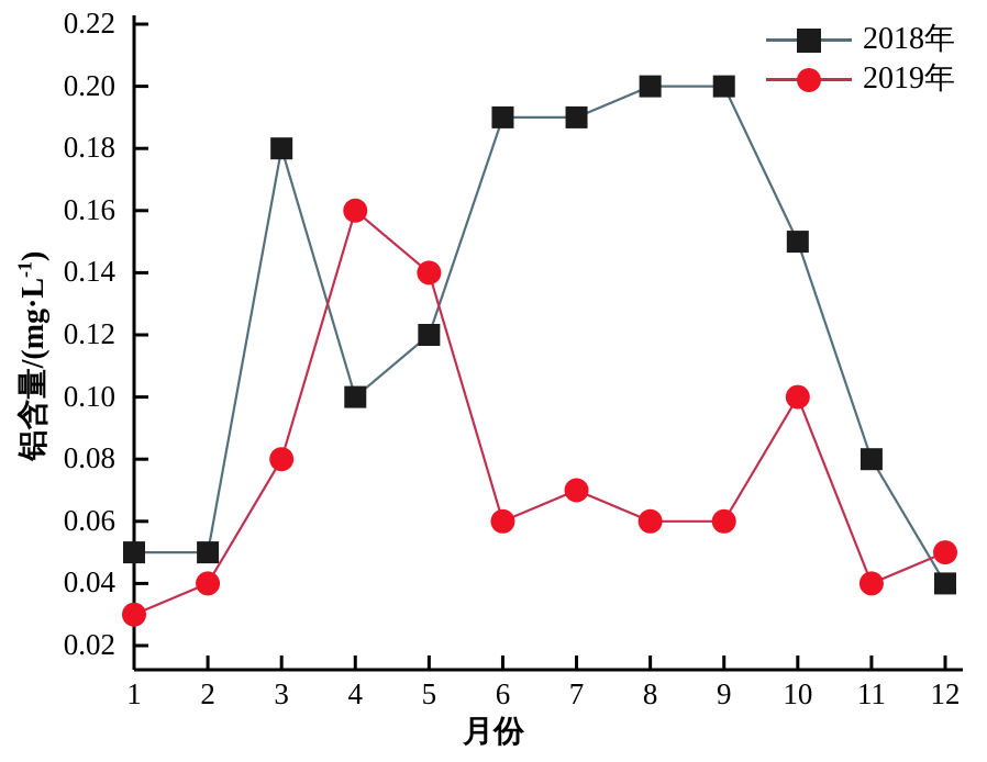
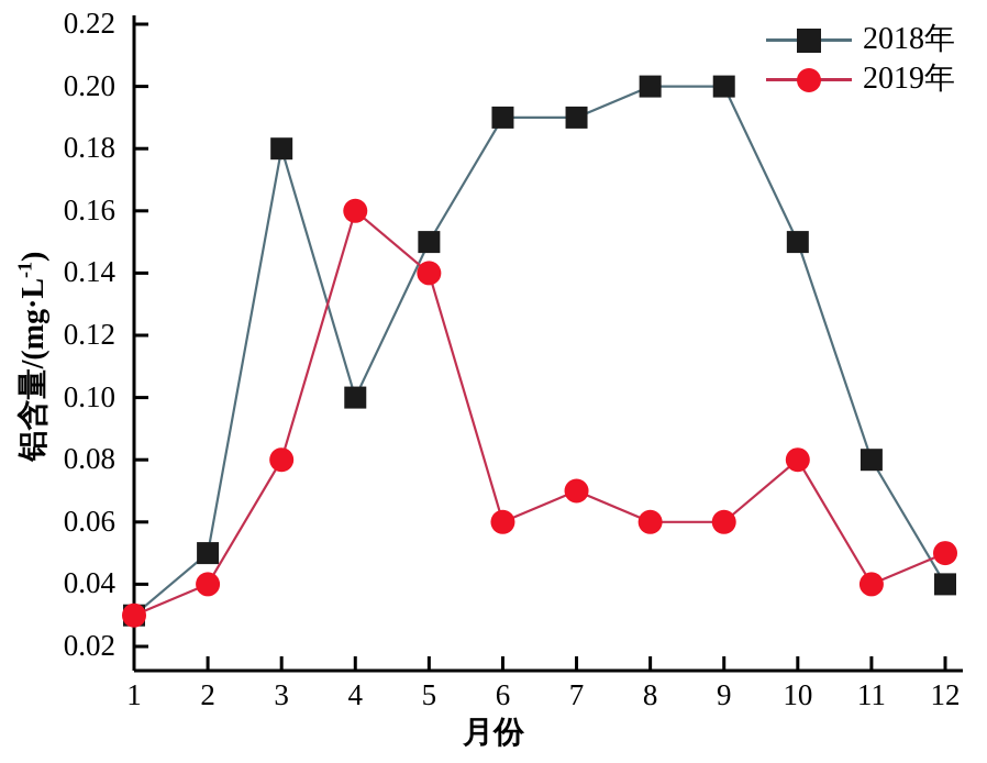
2018年/1: 0.05 -> 0.03
2018年/5: 0.12 -> 0.15
2019年/10: 0.10 -> 0.08
